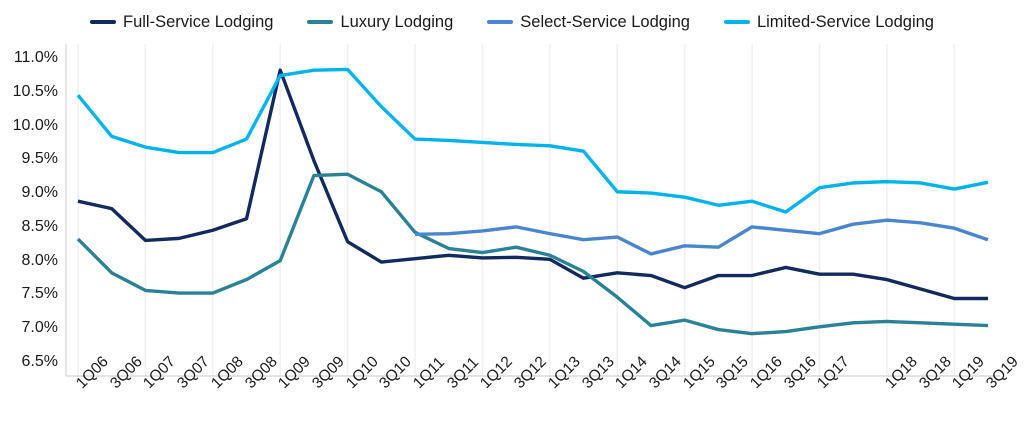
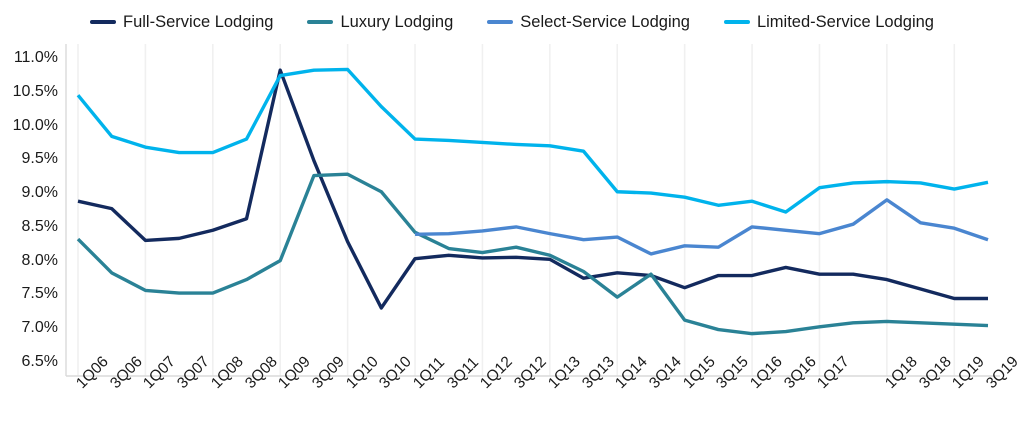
Full-Service Lodging/3Q10: 8.0% -> 7.3%
Luxury Lodging/3Q14: 7.0% -> 7.8%
Select-Service Lodging/1Q18: 8.6% -> 8.9%
